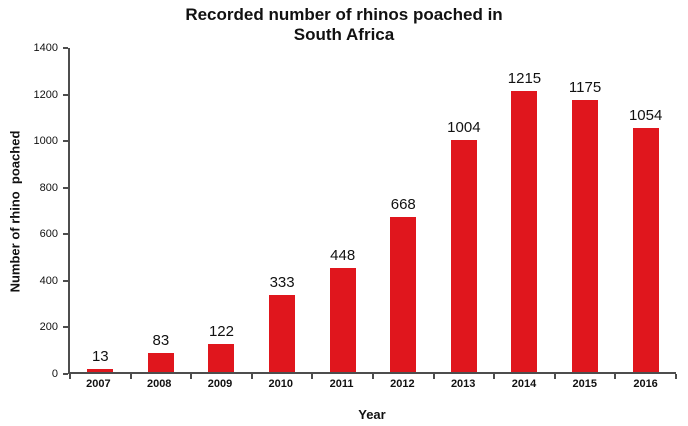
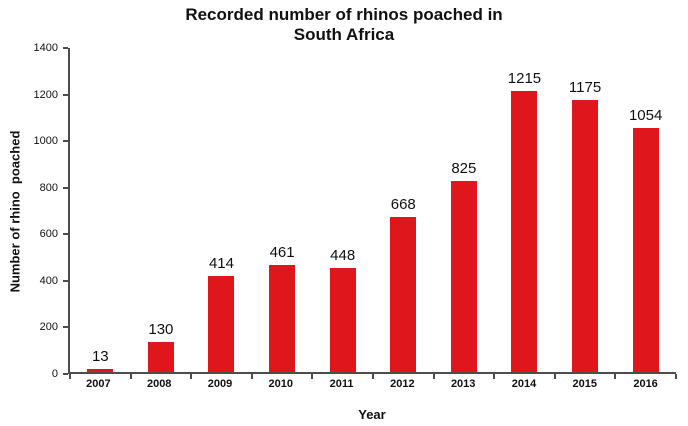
2008: 83 -> 130
2009: 122 -> 414
2010: 333 -> 461
2013: 1004 -> 825
